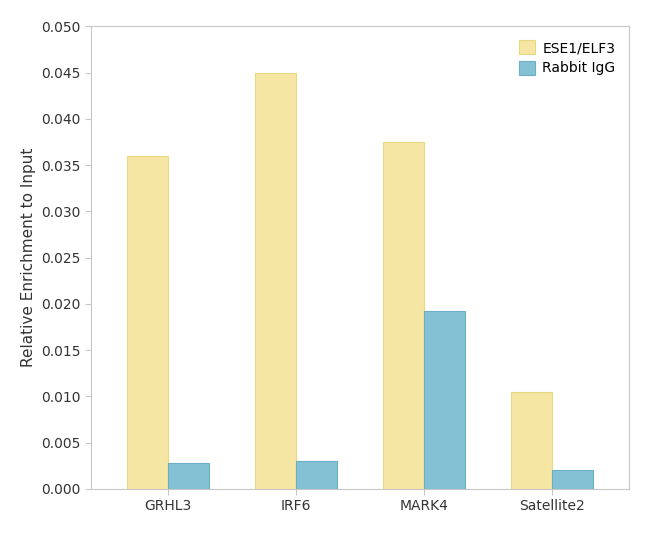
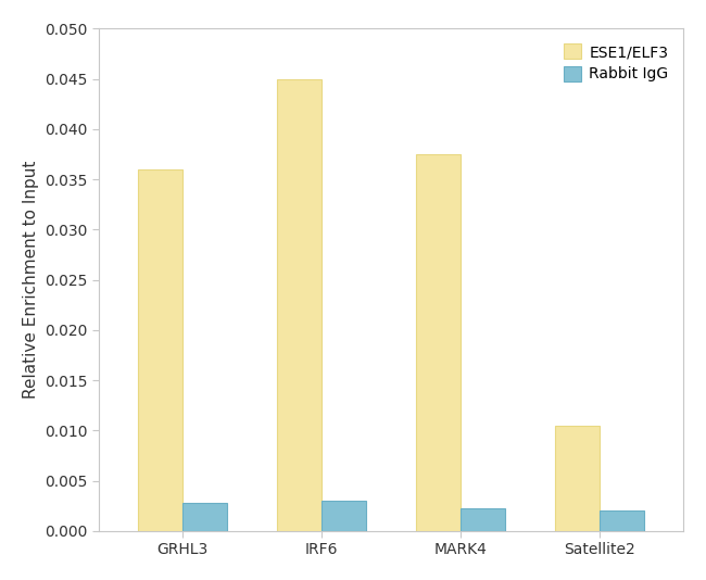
Rabbit IgG/MARK4: 0.0192 -> 0.0022
